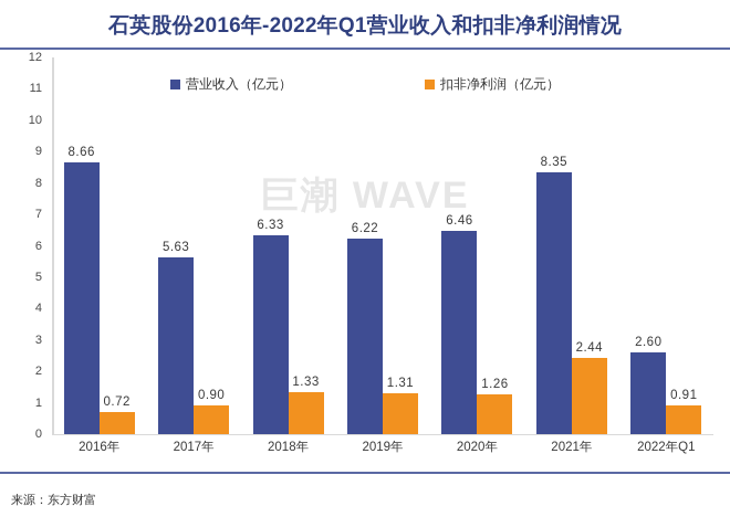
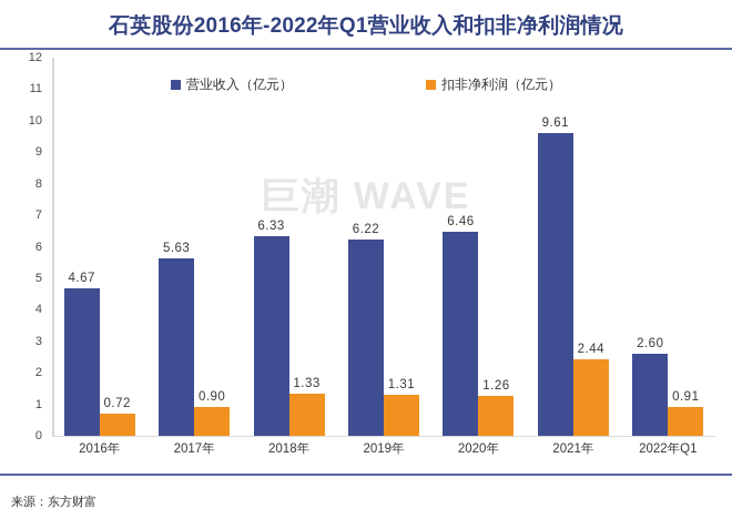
营业收入（亿元）/2016年: 8.66 -> 4.67
营业收入（亿元）/2021年: 8.35 -> 9.61
